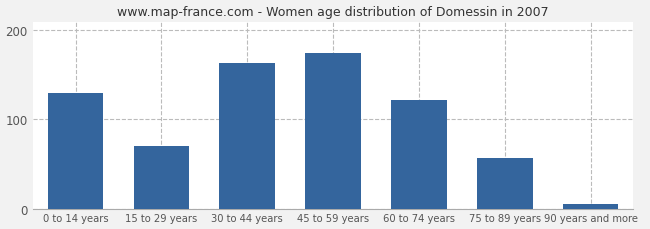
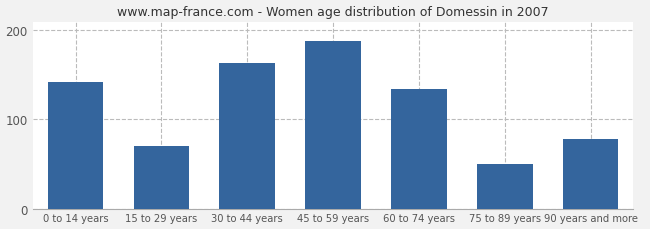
0 to 14 years: 130 -> 142
45 to 59 years: 175 -> 188
60 to 74 years: 122 -> 134
75 to 89 years: 57 -> 50
90 years and more: 5 -> 78
